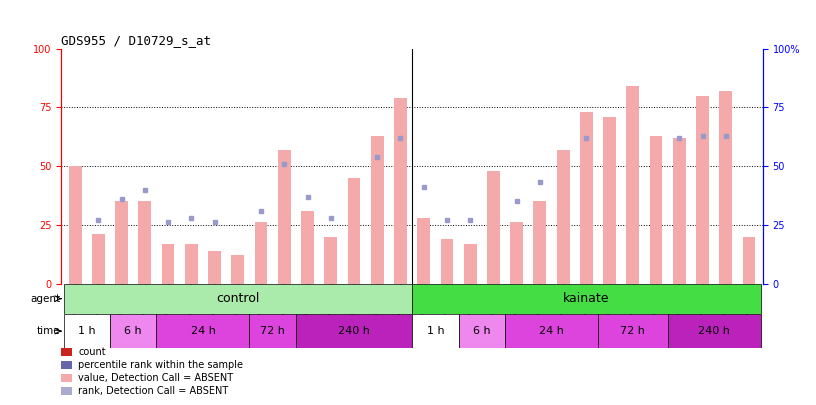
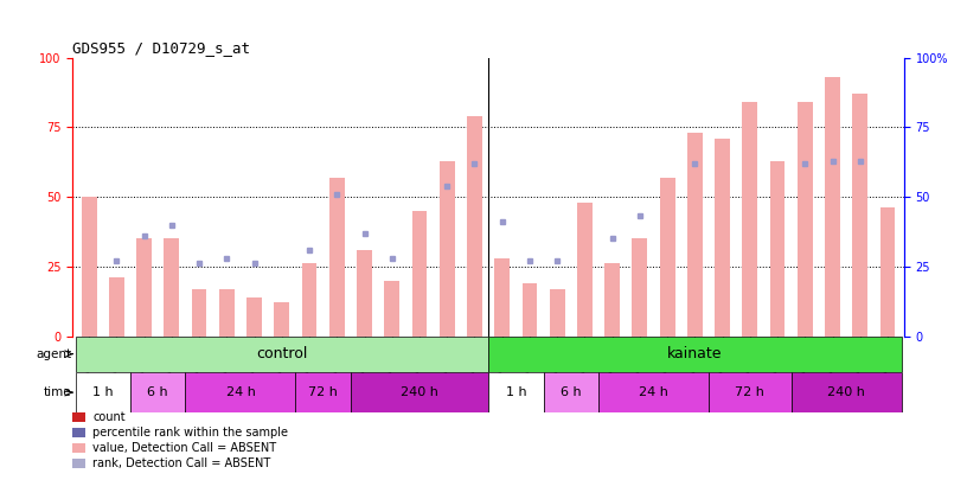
GSM19355: 62 -> 84
GSM19344: 80 -> 93
GSM19345: 82 -> 87
GSM19346: 20 -> 46
